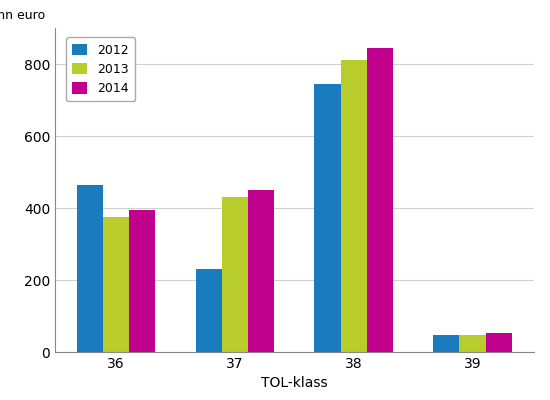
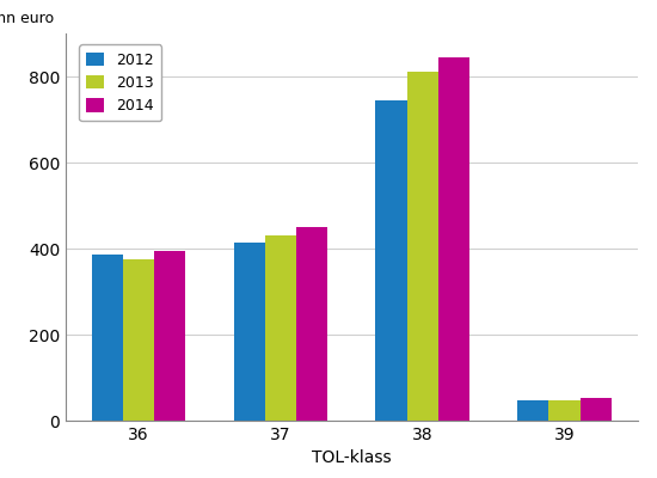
2012/36: 465 -> 385
2012/37: 230 -> 415
